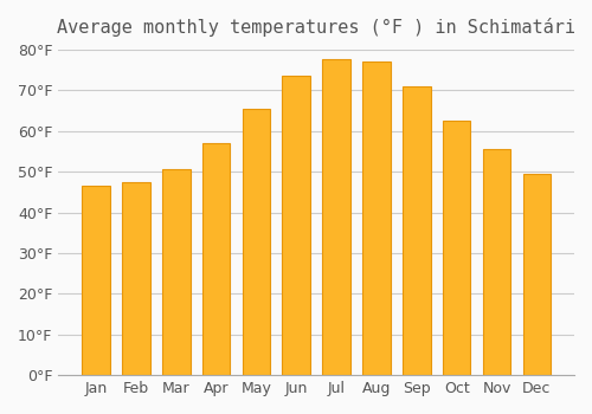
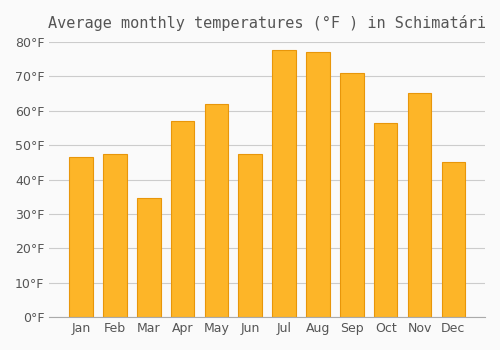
Mar: 50.5°F -> 34.5°F
May: 65.5°F -> 62.0°F
Jun: 73.5°F -> 47.5°F
Oct: 62.5°F -> 56.5°F
Nov: 55.5°F -> 65.0°F
Dec: 49.5°F -> 45.0°F
